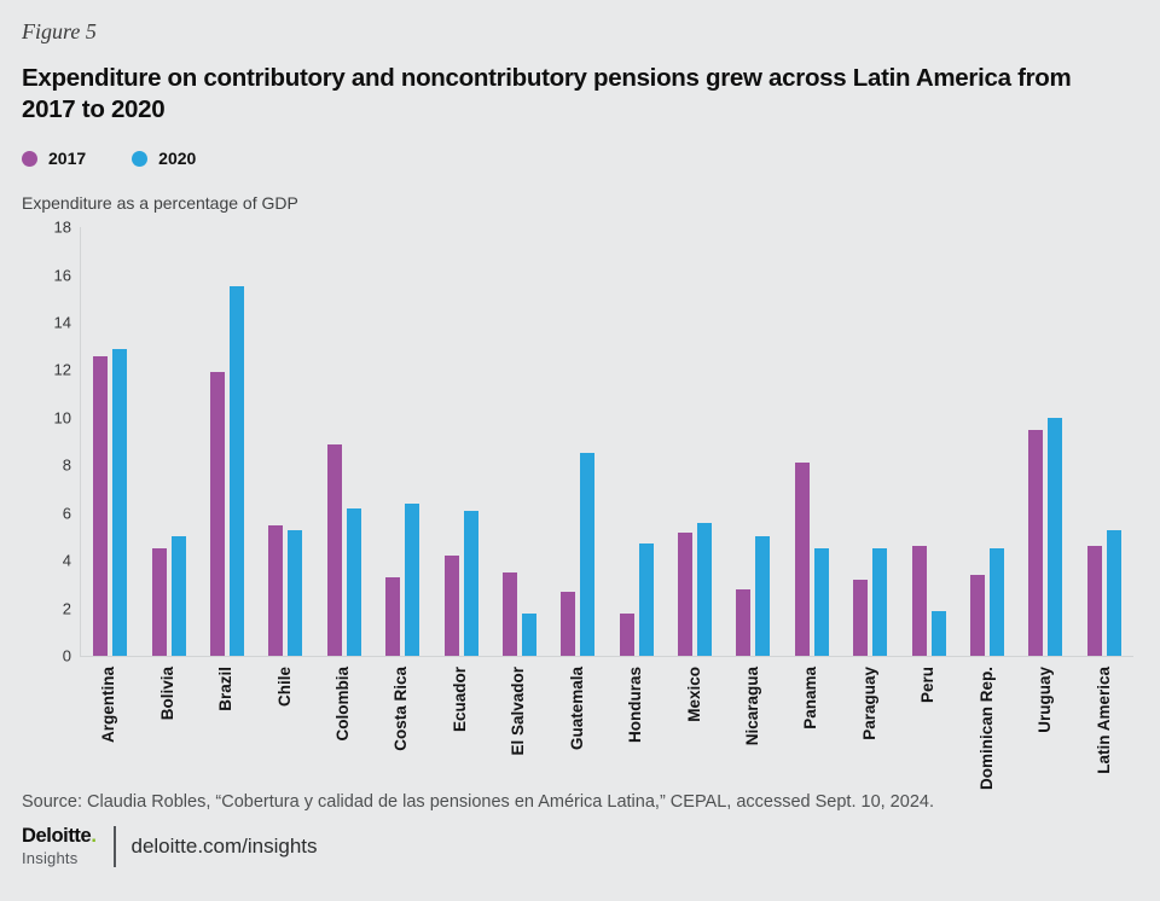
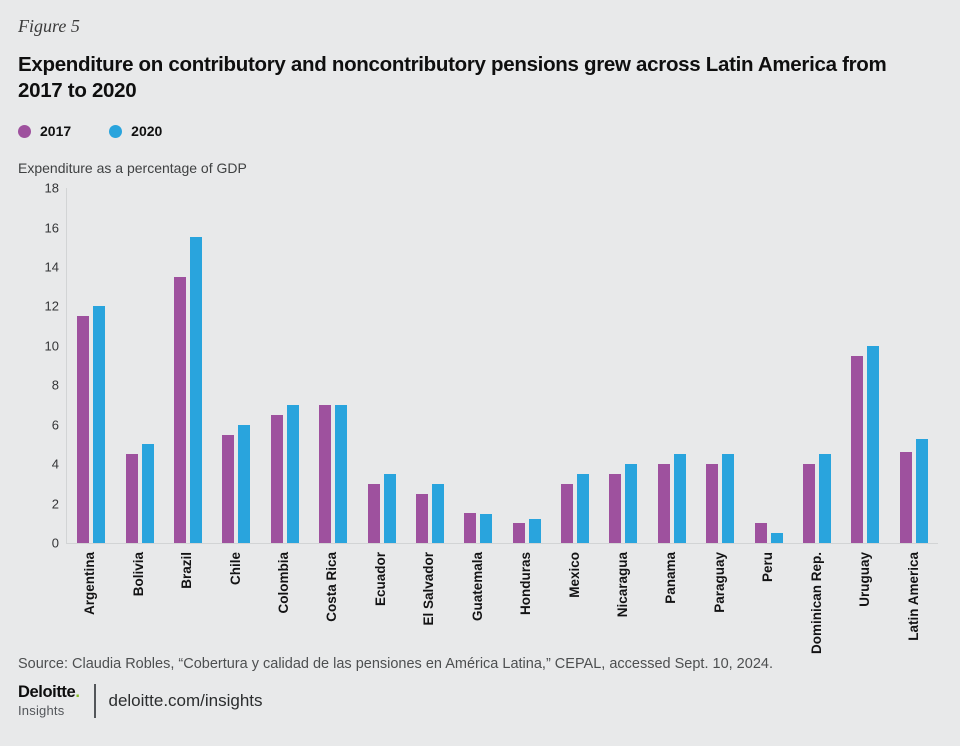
2017/Argentina: 12.6 -> 11.5
2020/Argentina: 12.9 -> 12.0
2017/Brazil: 11.9 -> 13.5
2020/Chile: 5.3 -> 6.0
2017/Colombia: 8.9 -> 6.5
2020/Colombia: 6.2 -> 7.0
2017/Costa Rica: 3.3 -> 7.0
2020/Costa Rica: 6.4 -> 7.0
2017/Ecuador: 4.2 -> 3.0
2020/Ecuador: 6.1 -> 3.5
2017/El Salvador: 3.5 -> 2.5
2020/El Salvador: 1.8 -> 3.0
2017/Guatemala: 2.7 -> 1.5
2020/Guatemala: 8.5 -> 1.4
2017/Honduras: 1.8 -> 1.0
2020/Honduras: 4.7 -> 1.2
2017/Mexico: 5.2 -> 3.0
2020/Mexico: 5.6 -> 3.5
2017/Nicaragua: 2.8 -> 3.5
2020/Nicaragua: 5.0 -> 4.0
2017/Panama: 8.1 -> 4.0
2017/Paraguay: 3.2 -> 4.0
2017/Peru: 4.6 -> 1.0
2020/Peru: 1.9 -> 0.5
2017/Dominican Rep.: 3.4 -> 4.0
